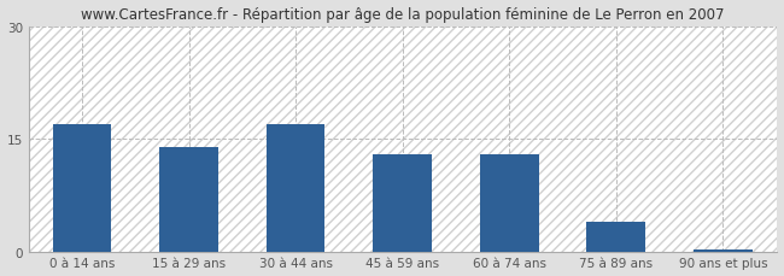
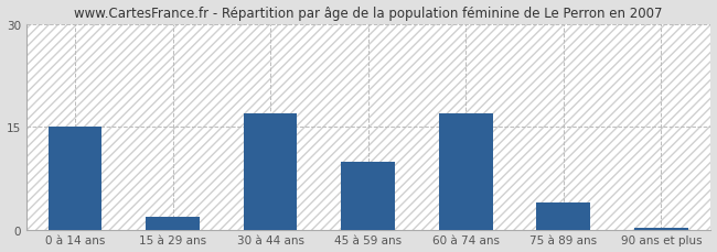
0 à 14 ans: 17.0 -> 15.0
15 à 29 ans: 14.0 -> 2.0
45 à 59 ans: 13.0 -> 10.0
60 à 74 ans: 13.0 -> 17.0
